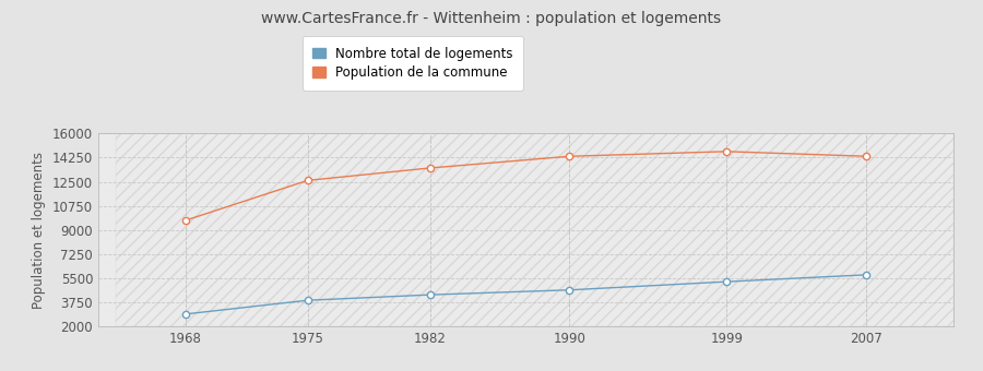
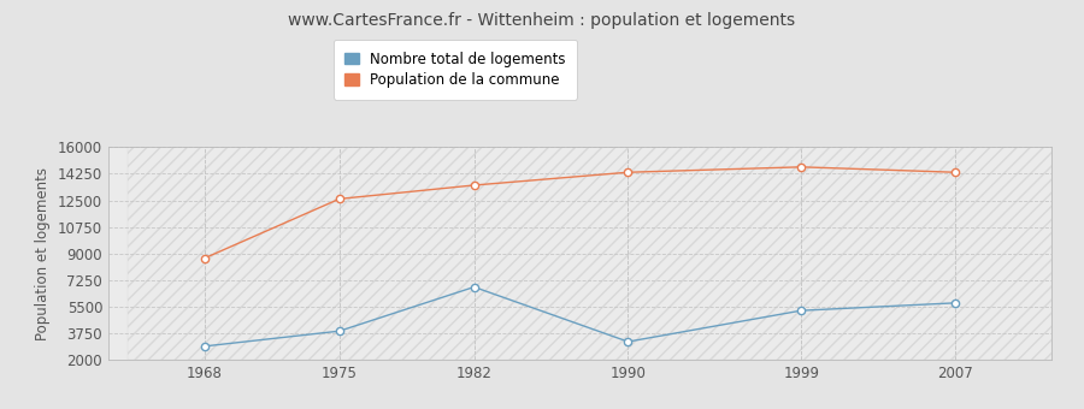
Population de la commune/1968: 9700 -> 8700
Nombre total de logements/1982: 4300 -> 6800
Nombre total de logements/1990: 4600 -> 3200
